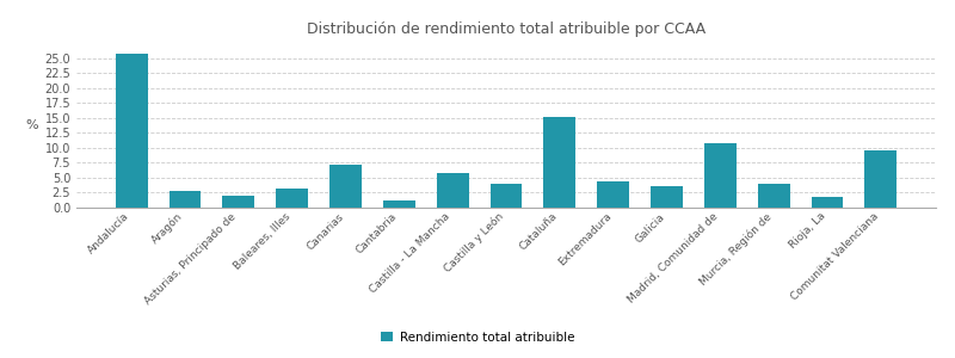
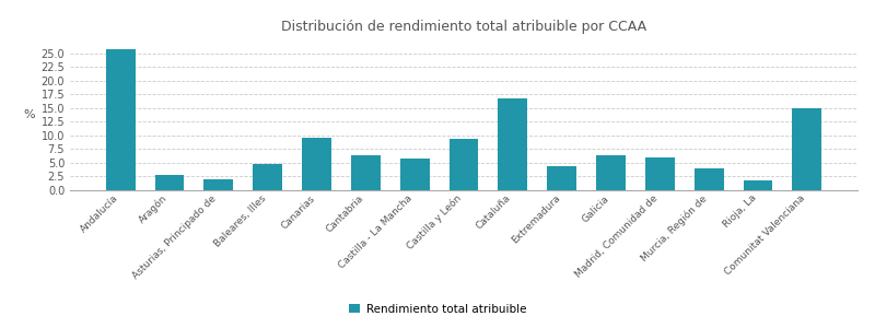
Baleares, Illes: 3.1 -> 4.8
Canarias: 7.1 -> 9.6
Cantabria: 1.1 -> 6.4
Castilla y León: 4.0 -> 9.4
Cataluña: 15.2 -> 16.8
Galicia: 3.5 -> 6.4
Madrid, Comunidad de: 10.8 -> 6.0
Comunitat Valenciana: 9.5 -> 15.0
